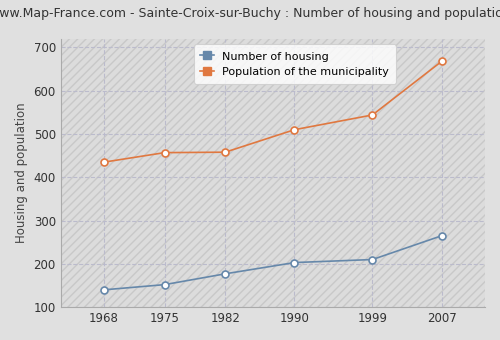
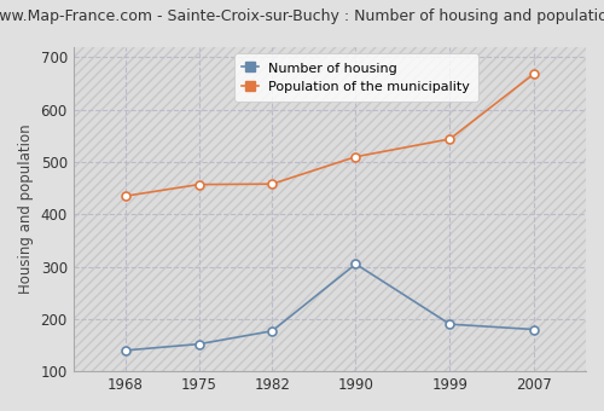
Number of housing/1990: 203 -> 305
Number of housing/1999: 210 -> 190
Number of housing/2007: 265 -> 180
